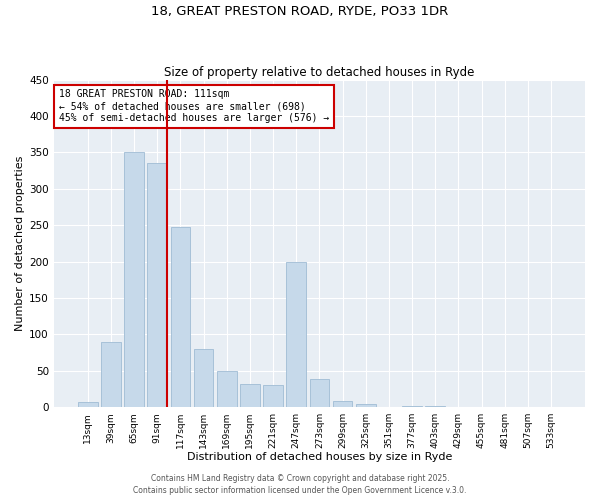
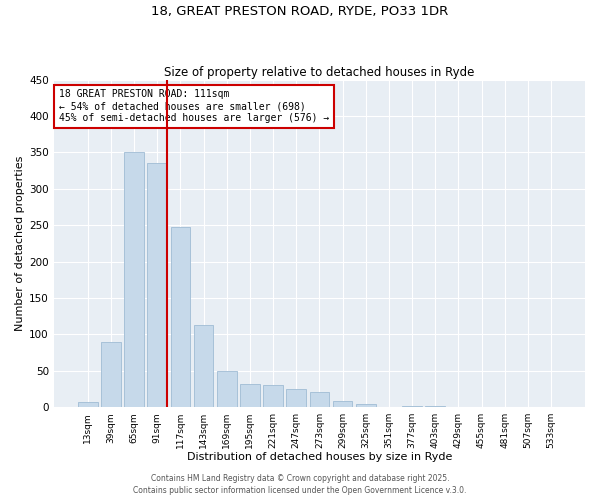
143sqm: 80 -> 113
247sqm: 200 -> 25
273sqm: 38 -> 21
